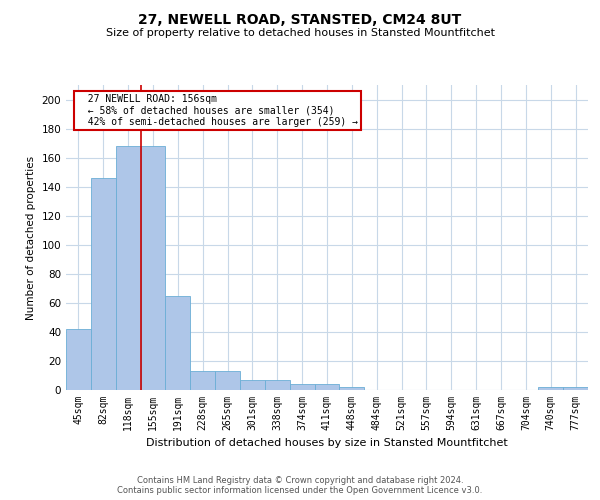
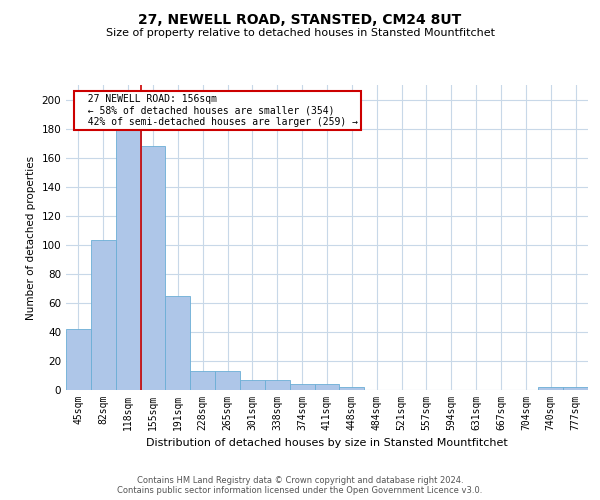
82sqm: 146 -> 103
118sqm: 168 -> 180
